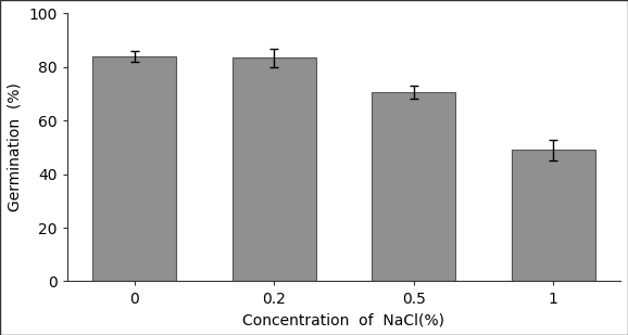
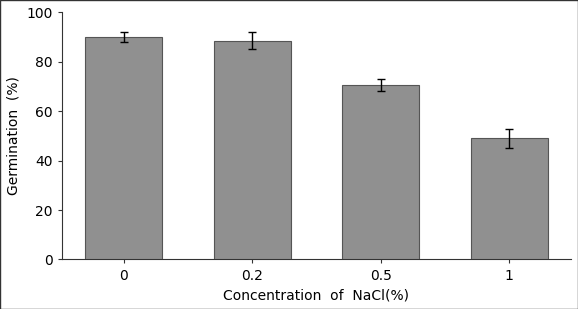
0: 84.0 -> 90.0
0.2: 83.5 -> 88.5
